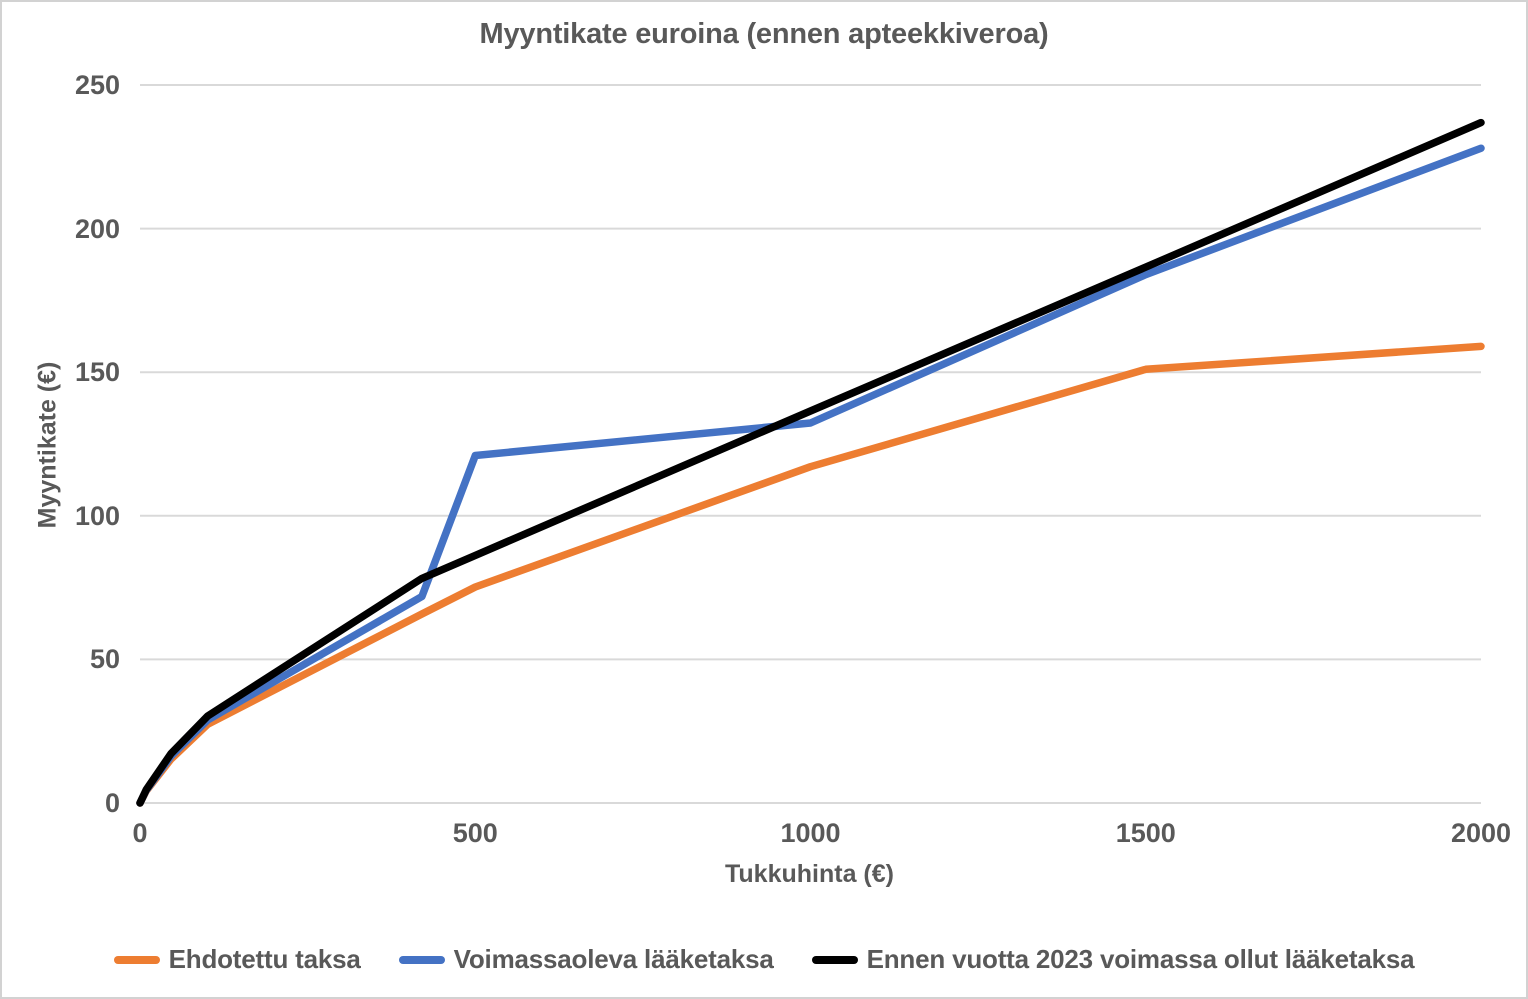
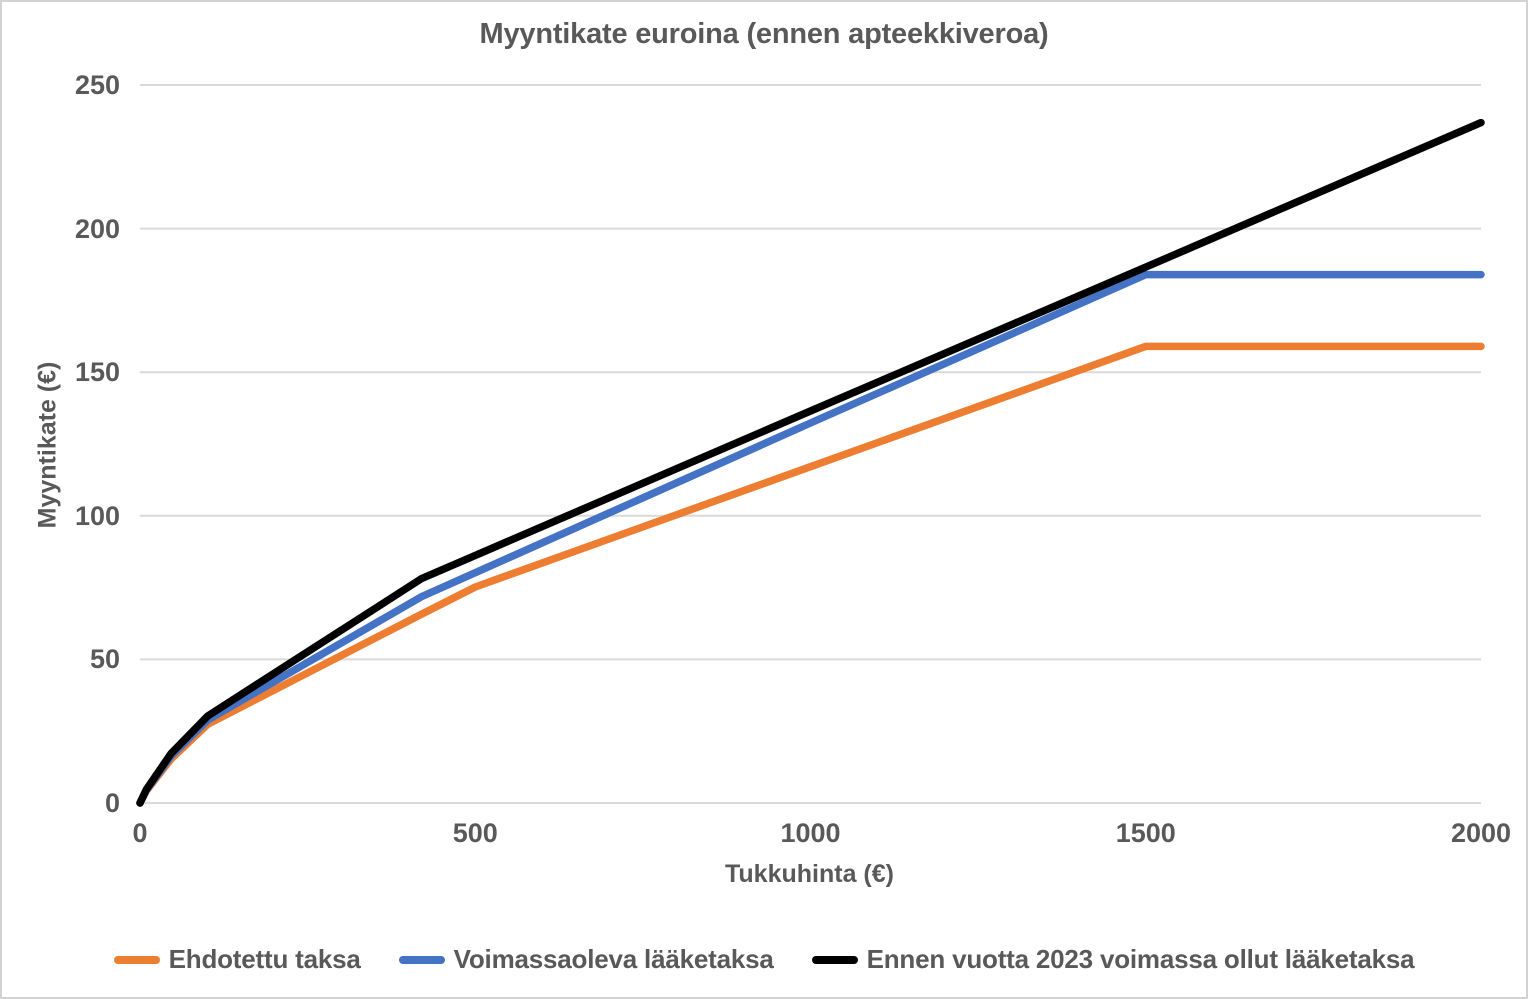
Voimassaoleva lääketaksa/500: 121 -> 80
Ehdotettu taksa/1500: 151 -> 159
Voimassaoleva lääketaksa/2000: 228 -> 184
